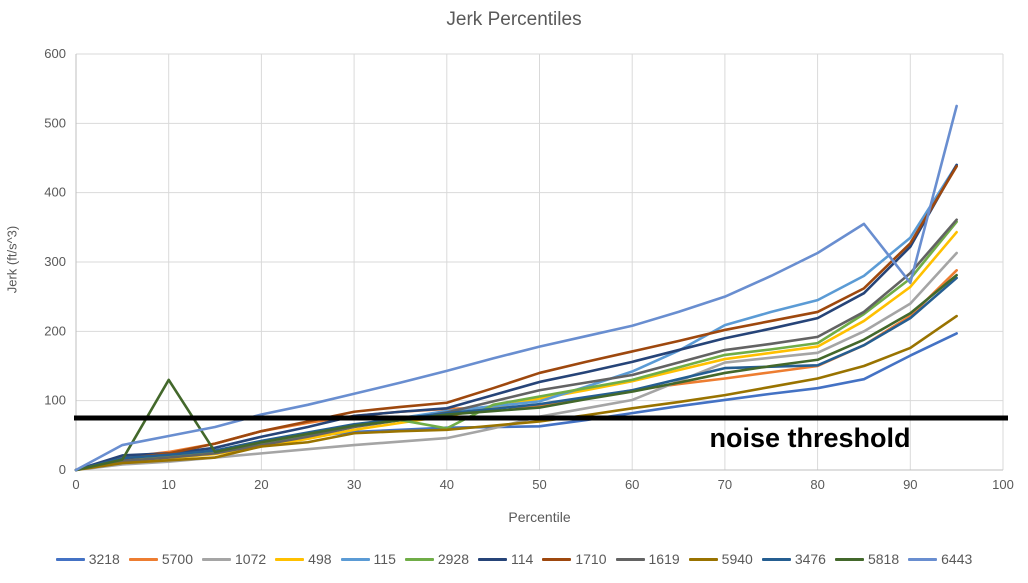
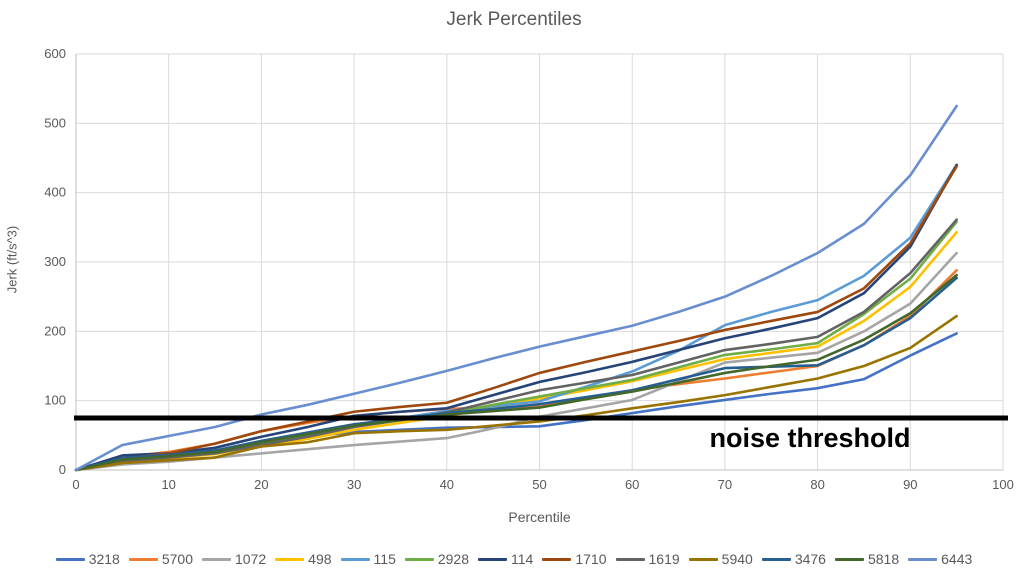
5818/10: 130 -> 20
2928/40: 60 -> 80
6443/90: 270 -> 420
